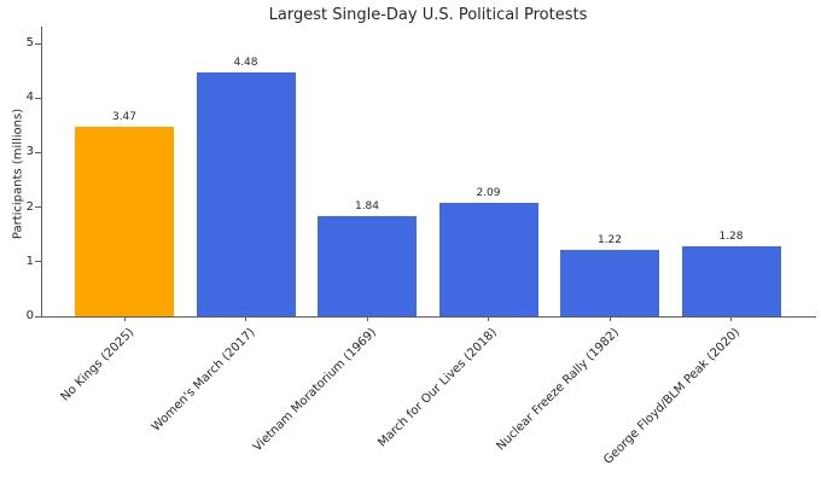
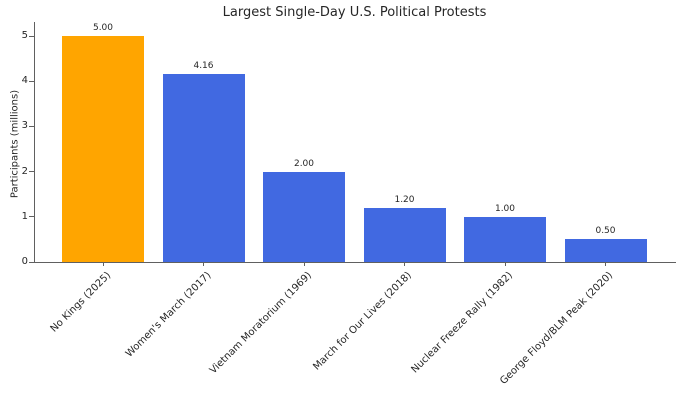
No Kings (2025): 3.47 -> 5.00
Women's March (2017): 4.48 -> 4.16
Vietnam Moratorium (1969): 1.84 -> 2.00
March for Our Lives (2018): 2.09 -> 1.20
Nuclear Freeze Rally (1982): 1.22 -> 1.00
George Floyd/BLM Peak (2020): 1.28 -> 0.50
